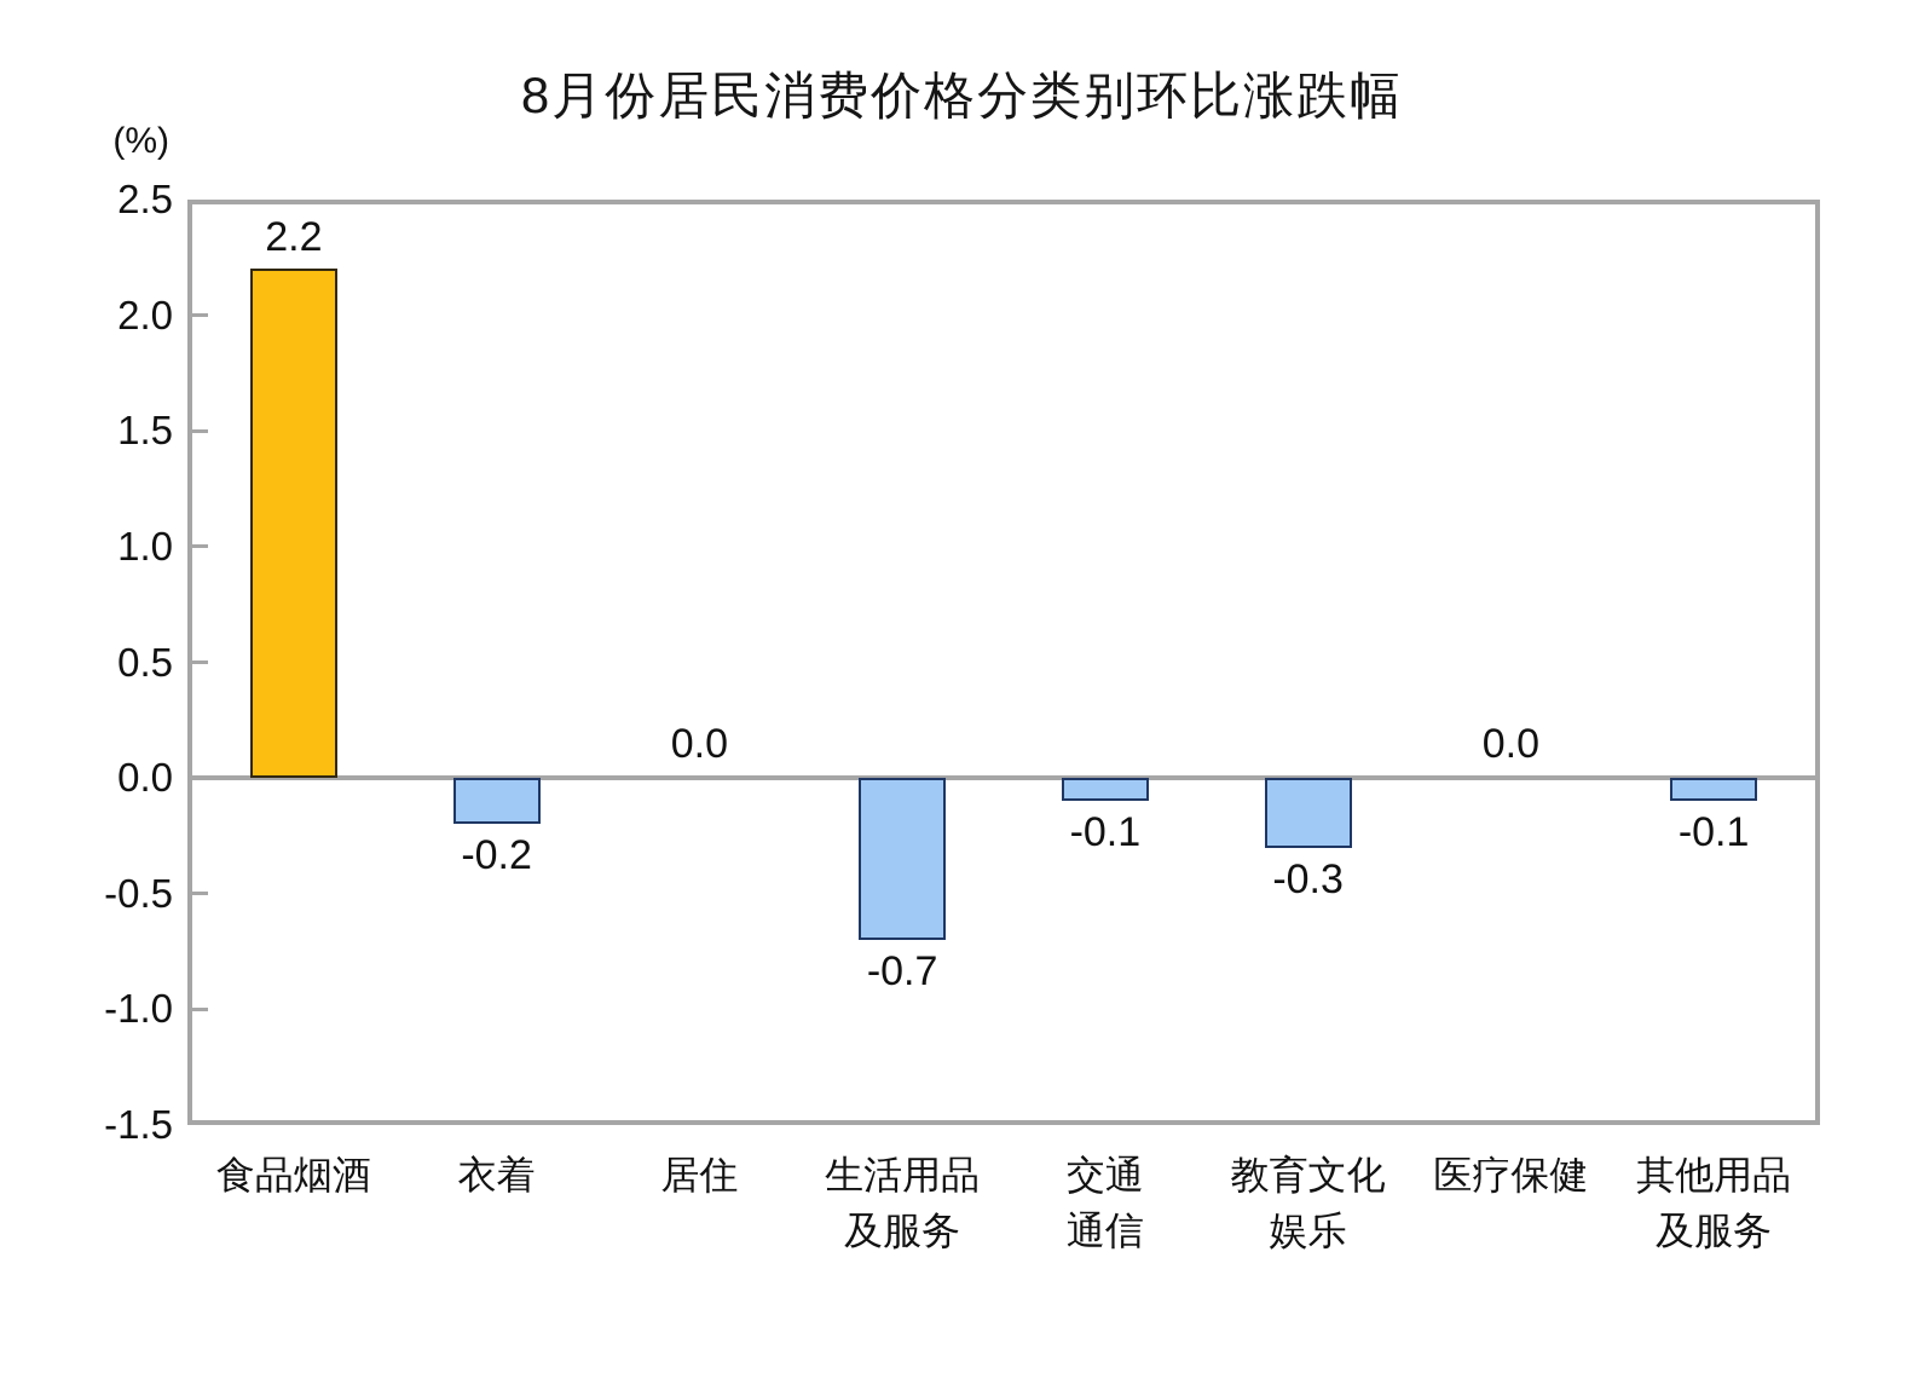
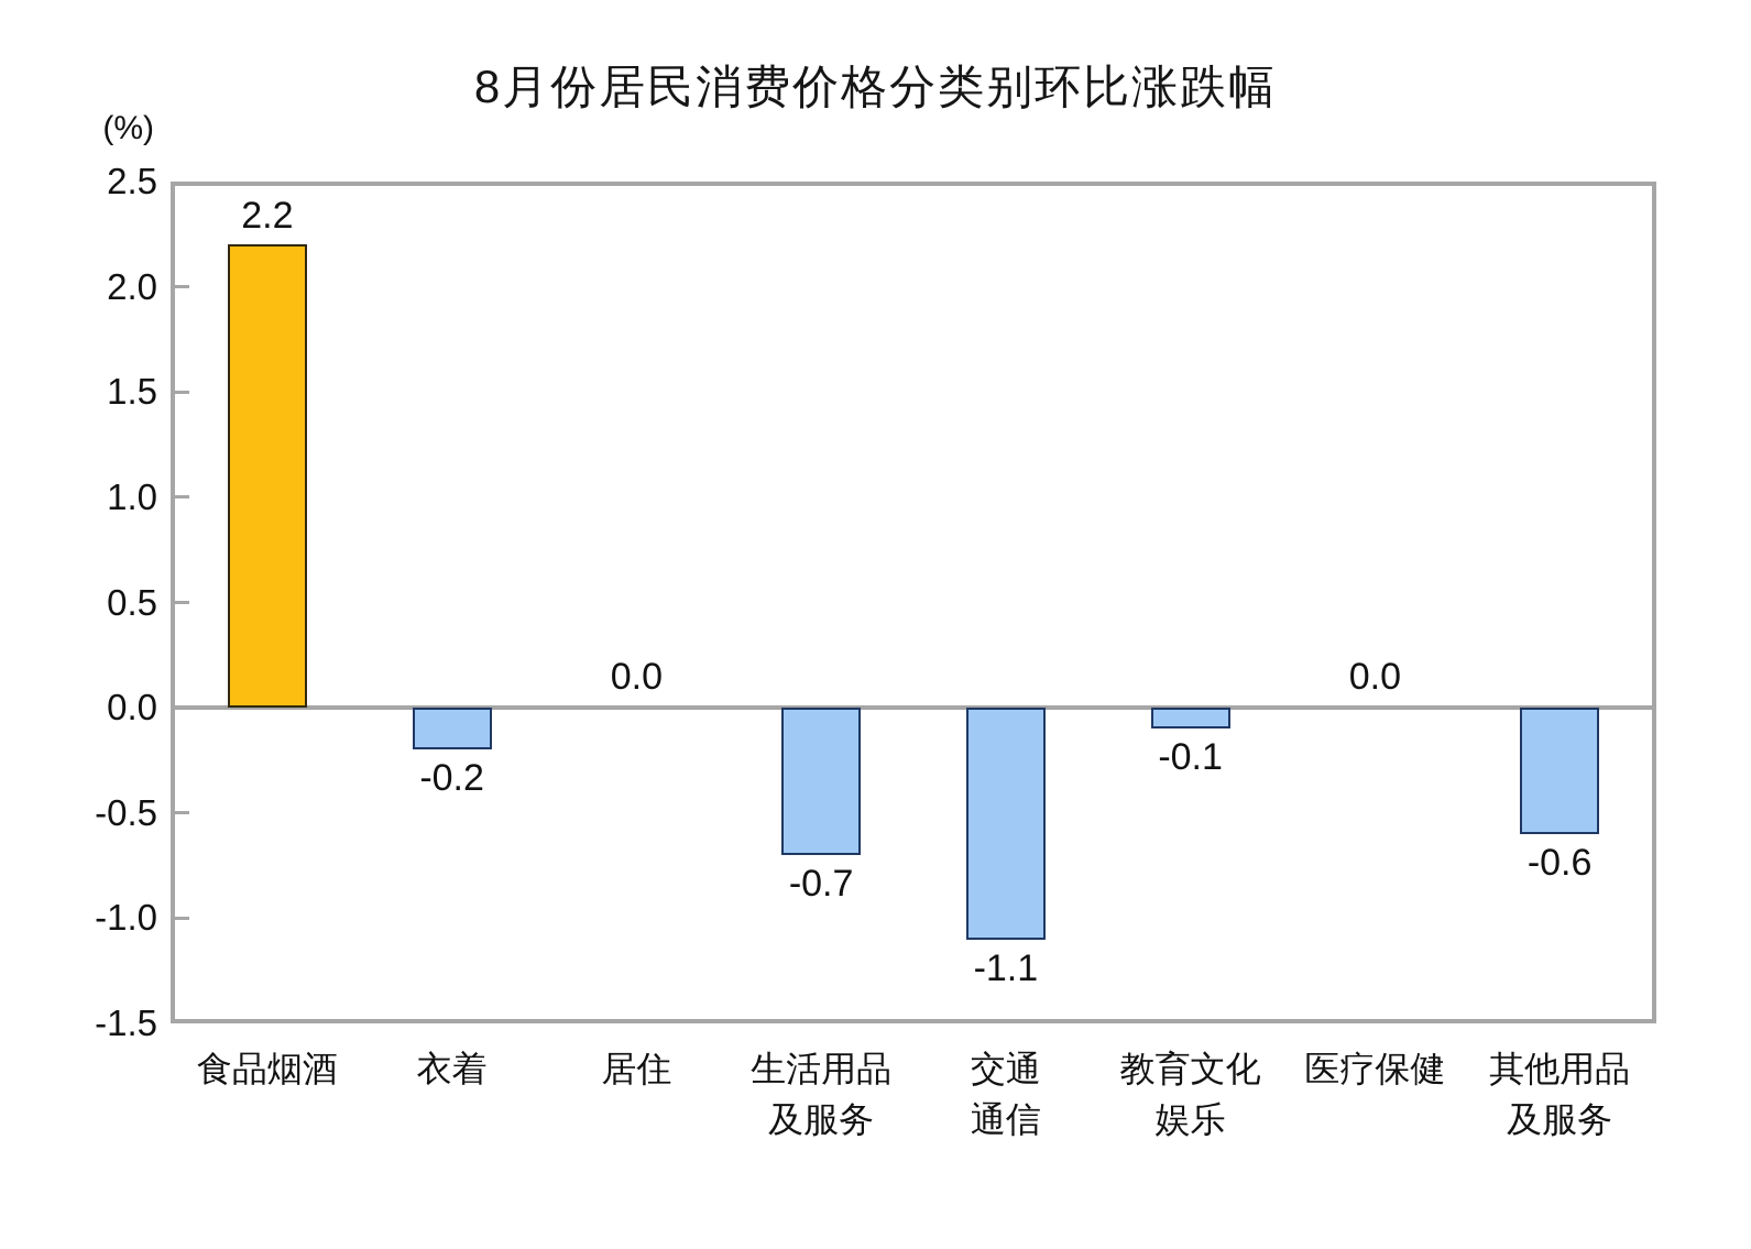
交通 通信: -0.1 -> -1.1
教育文化 娱乐: -0.3 -> -0.1
其他用品 及服务: -0.1 -> -0.6
